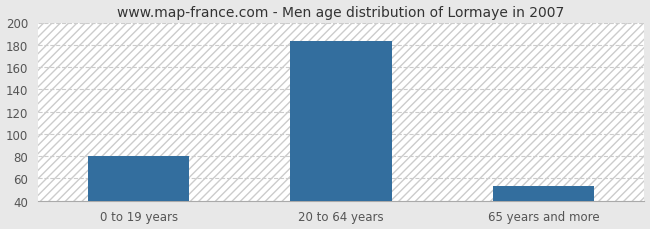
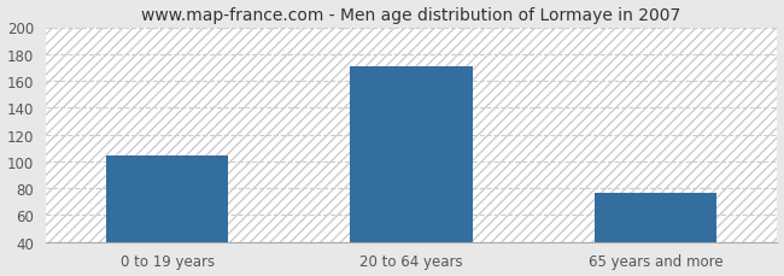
0 to 19 years: 80 -> 104
20 to 64 years: 183 -> 171
65 years and more: 53 -> 77
